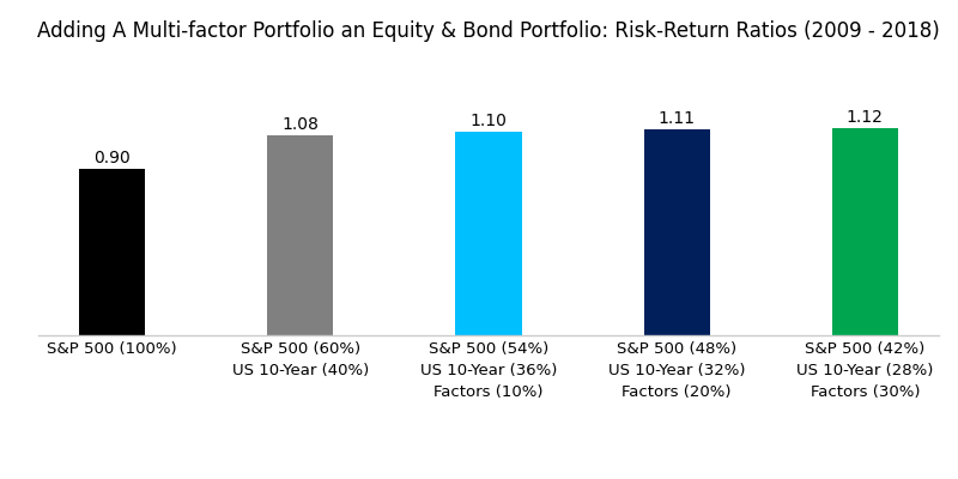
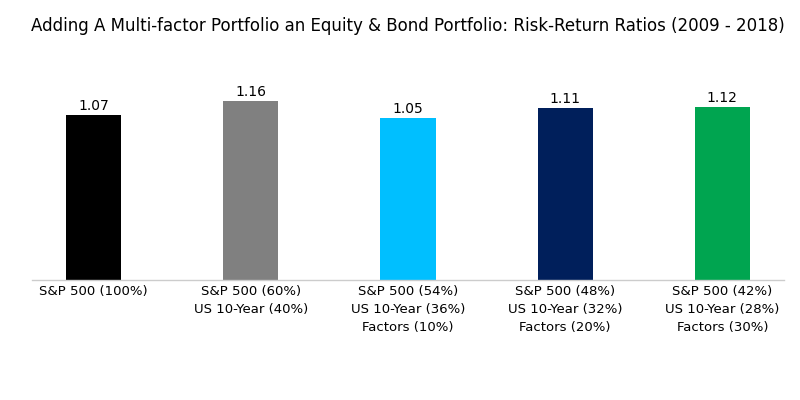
S&P 500 (100%): 0.90 -> 1.07
S&P 500 (60%) US 10-Year (40%): 1.08 -> 1.16
S&P 500 (54%) US 10-Year (36%) Factors (10%): 1.10 -> 1.05
